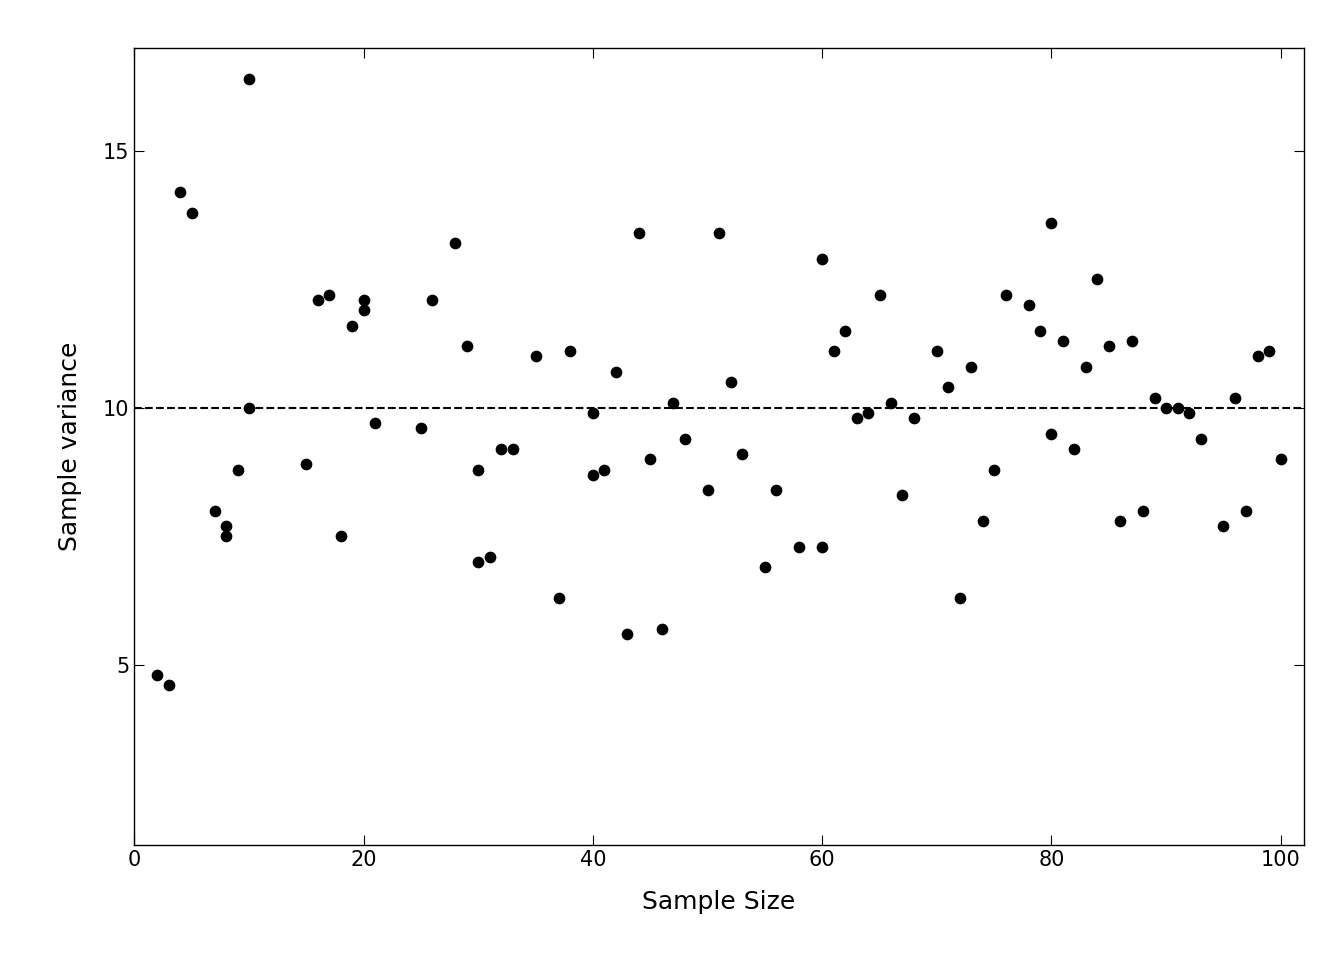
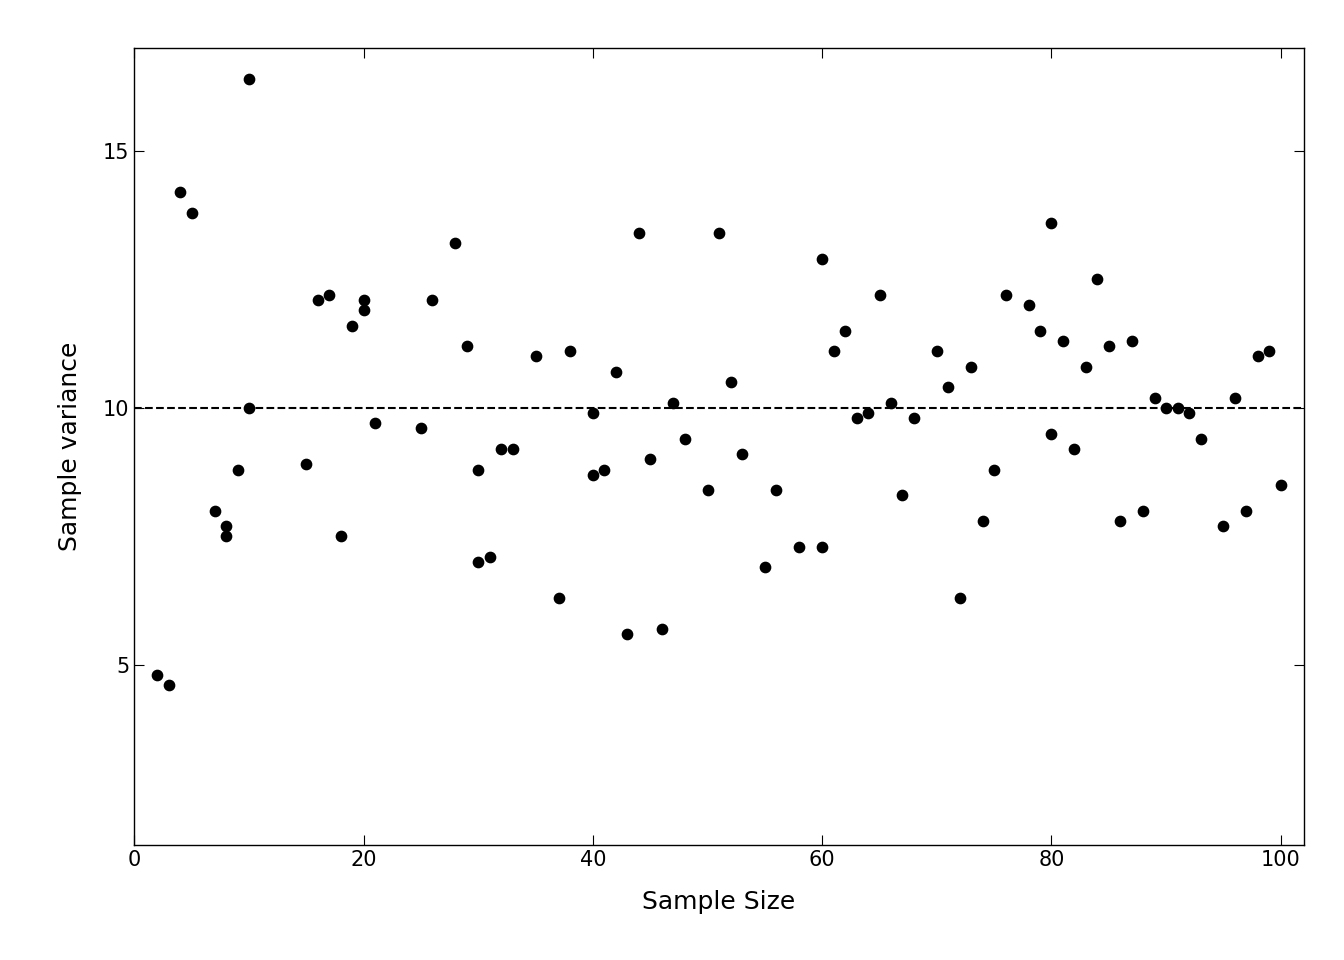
100: 9.0 -> 8.5
